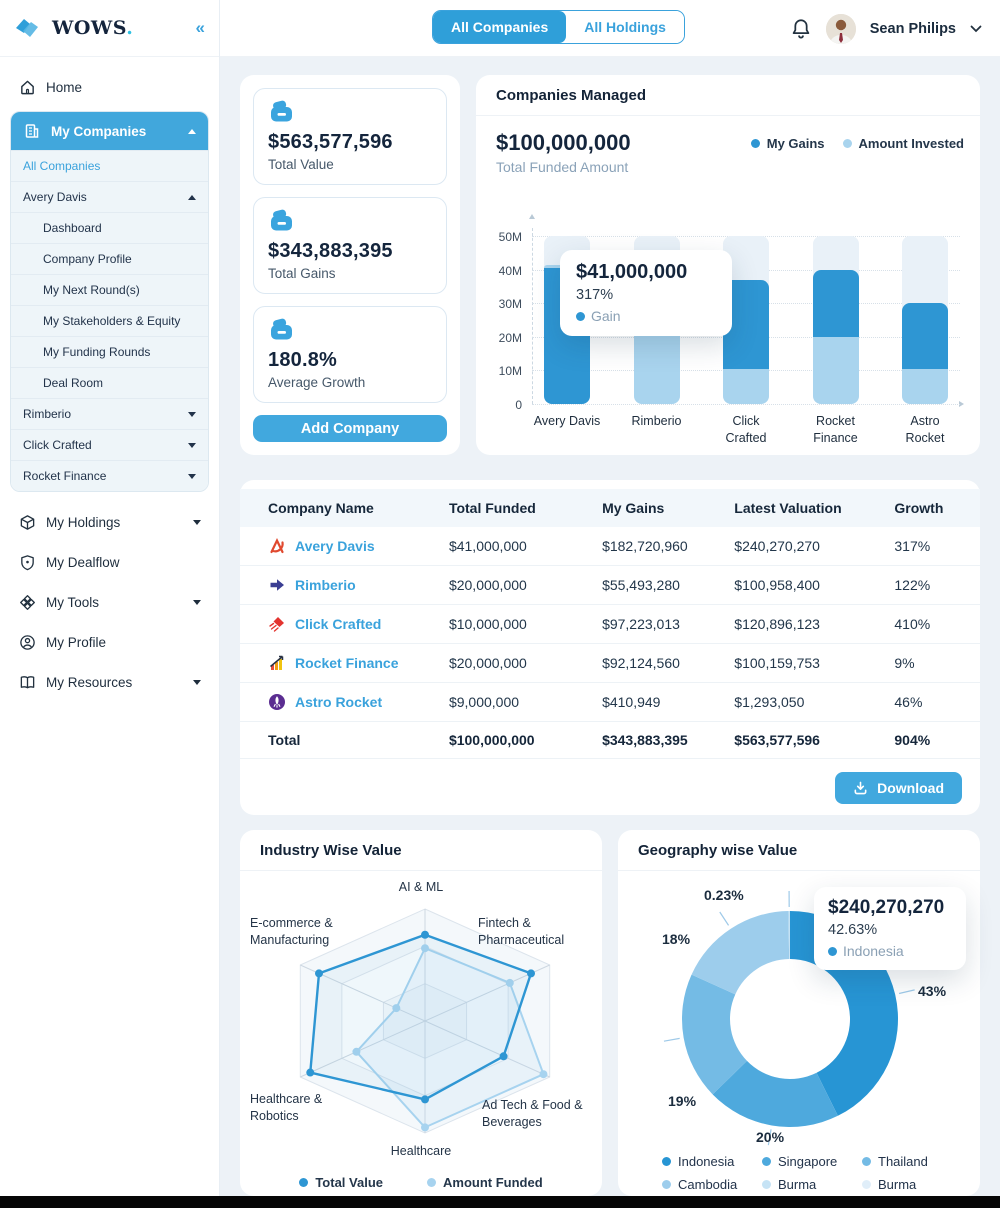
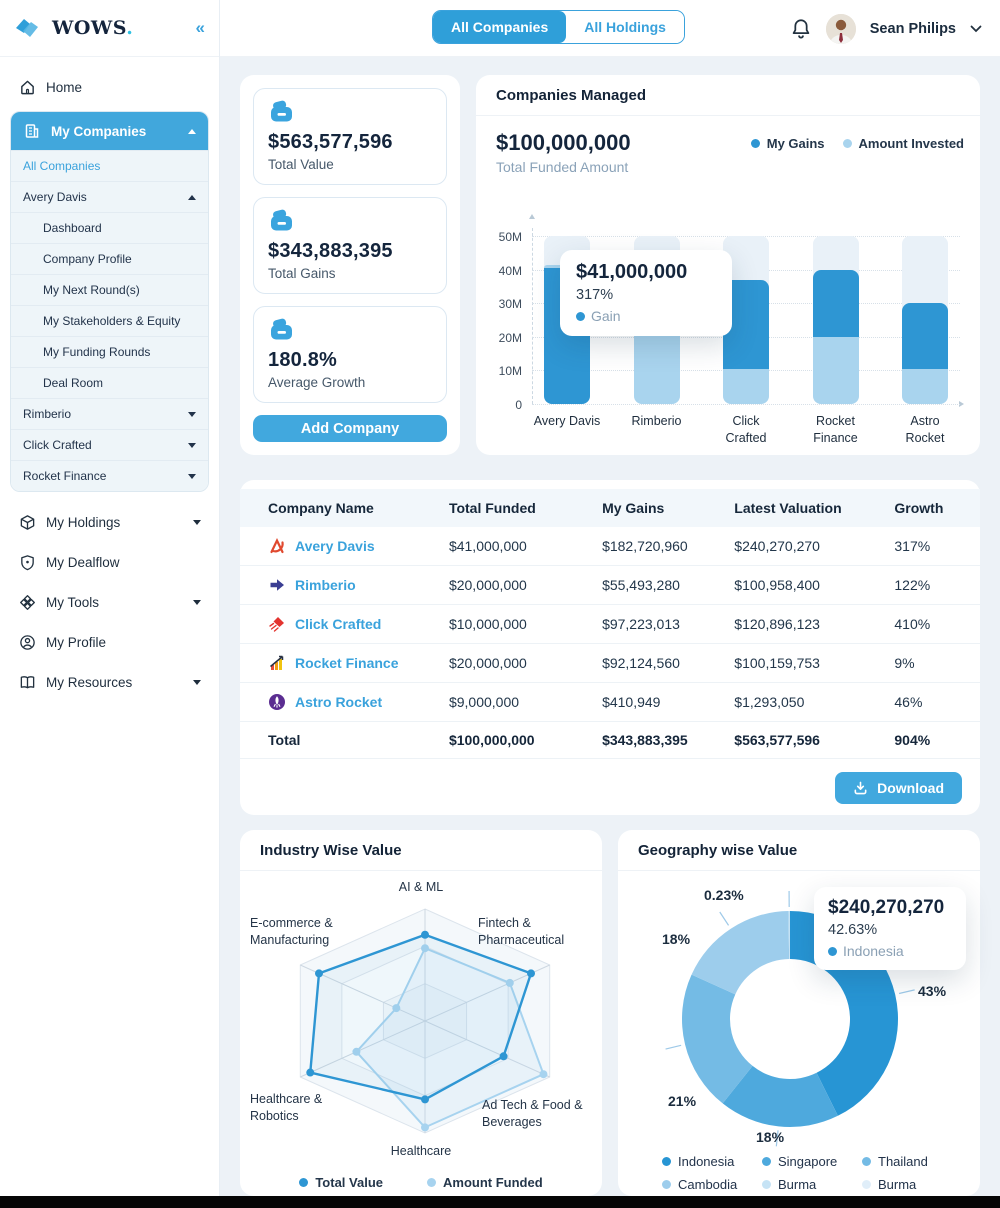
Geography wise Value/Singapore: 20% -> 18%
Geography wise Value/Thailand: 19% -> 21%
